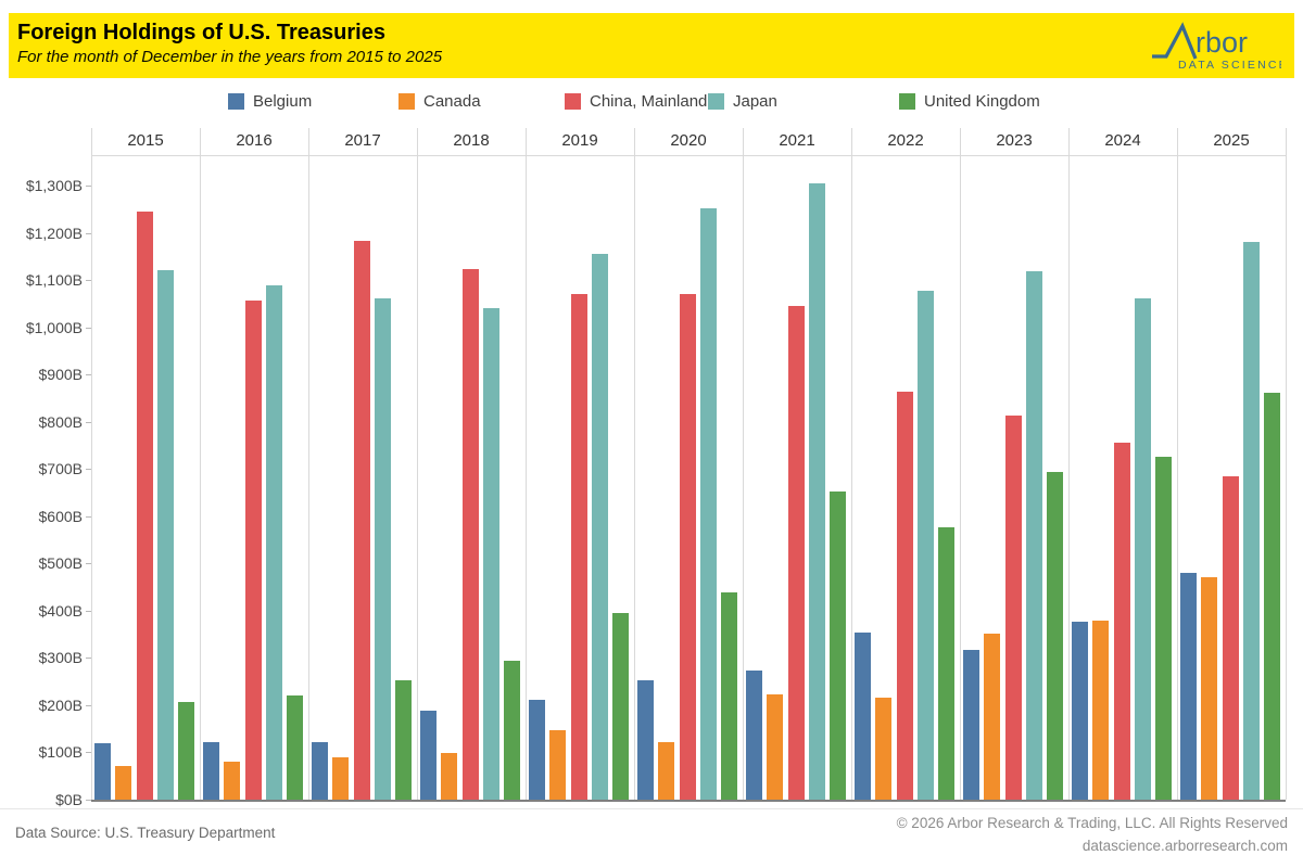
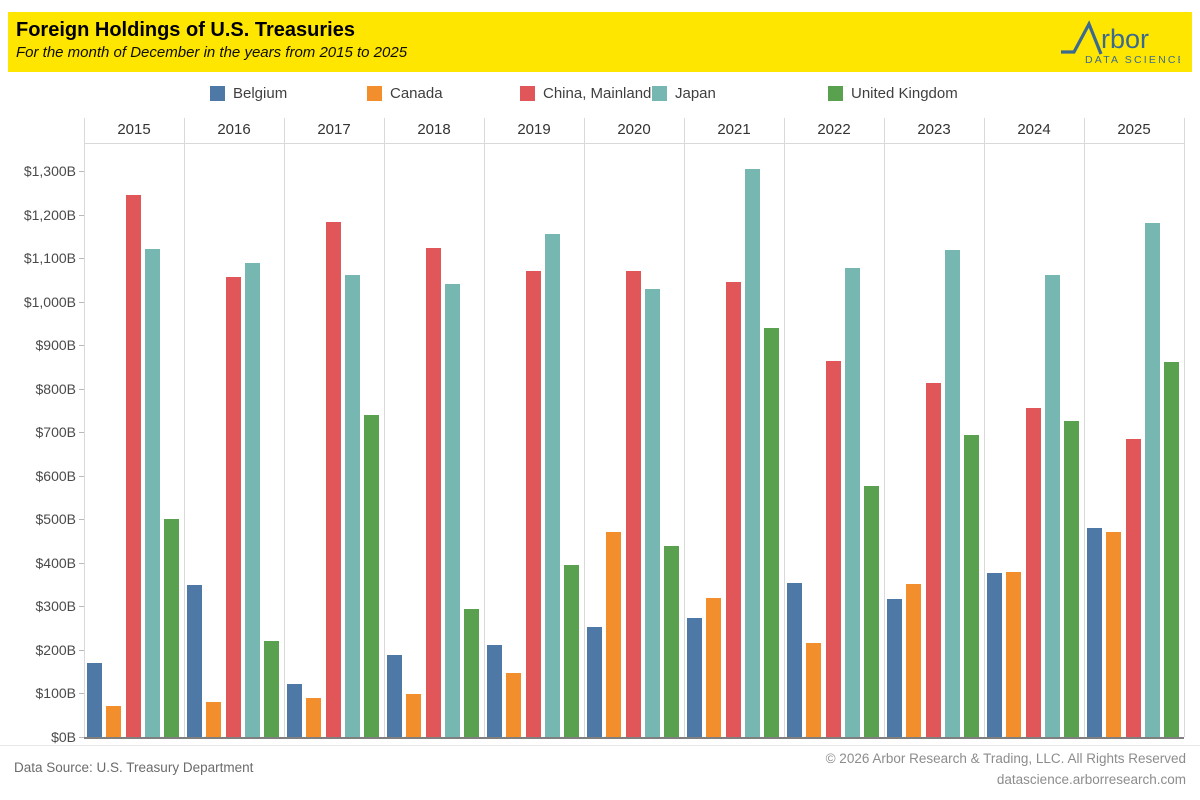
Belgium/2015: $120B -> $170B
United Kingdom/2015: $210B -> $500B
Belgium/2016: $120B -> $350B
United Kingdom/2017: $250B -> $740B
Canada/2020: $120B -> $470B
Japan/2020: $1250B -> $1030B
Canada/2021: $220B -> $320B
United Kingdom/2021: $650B -> $940B
